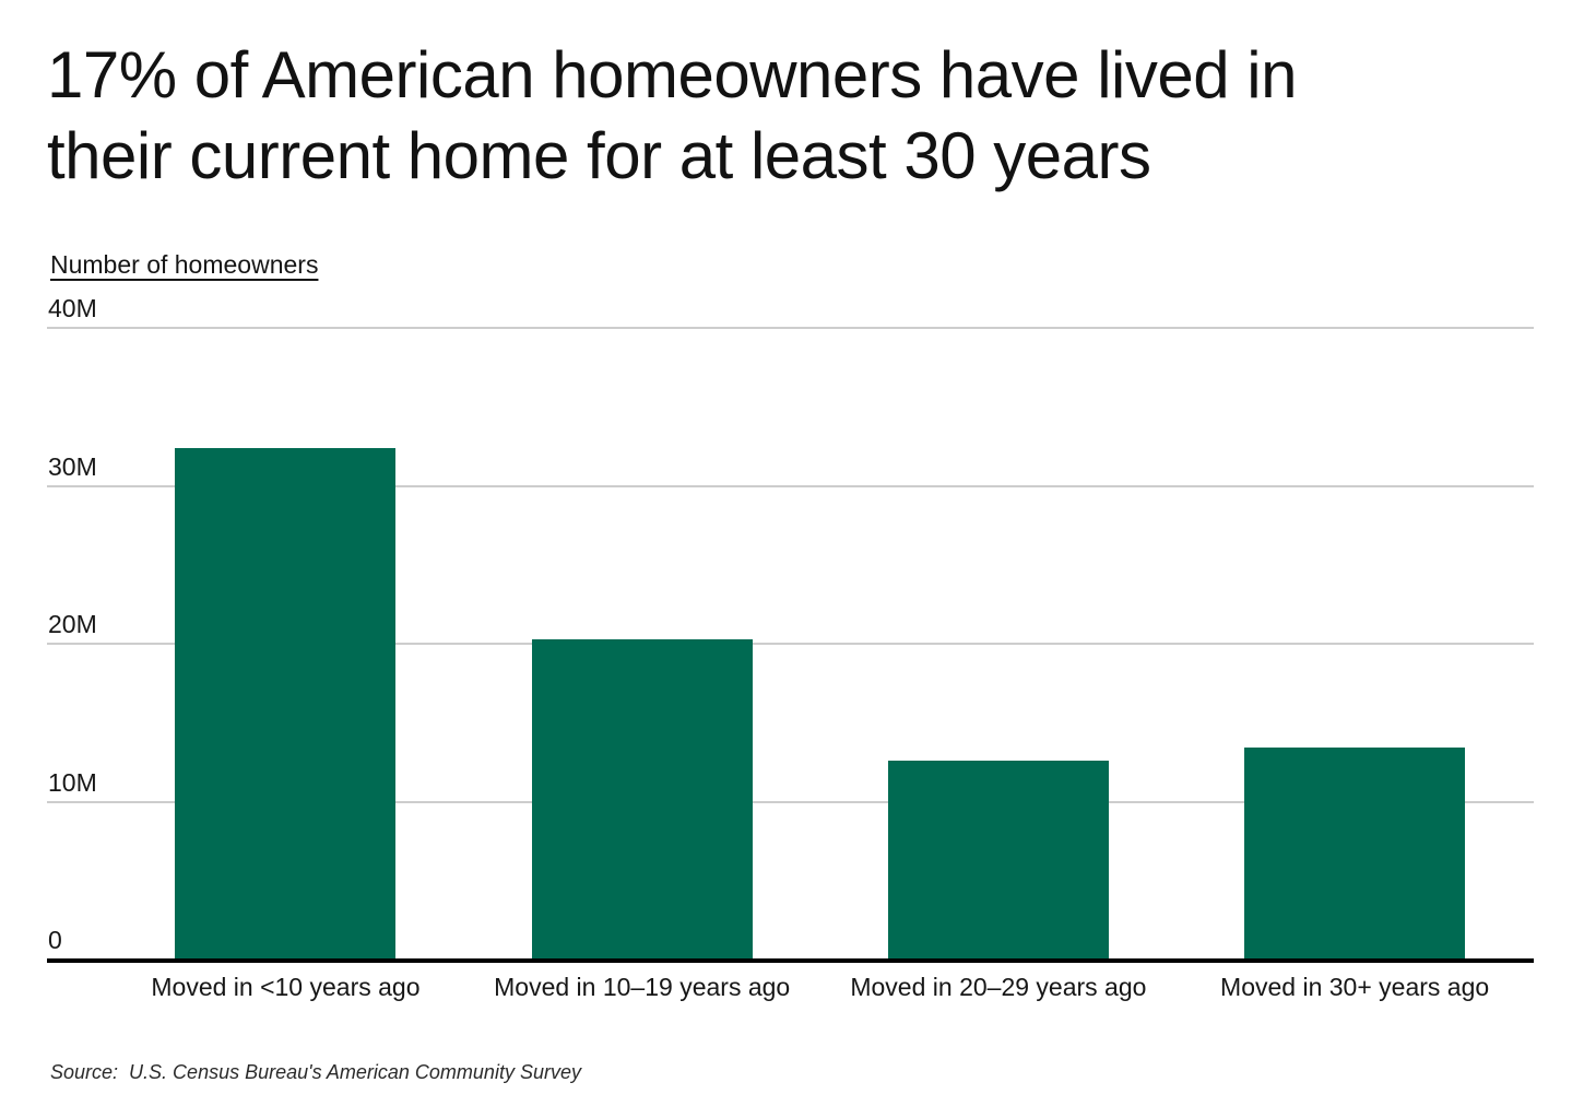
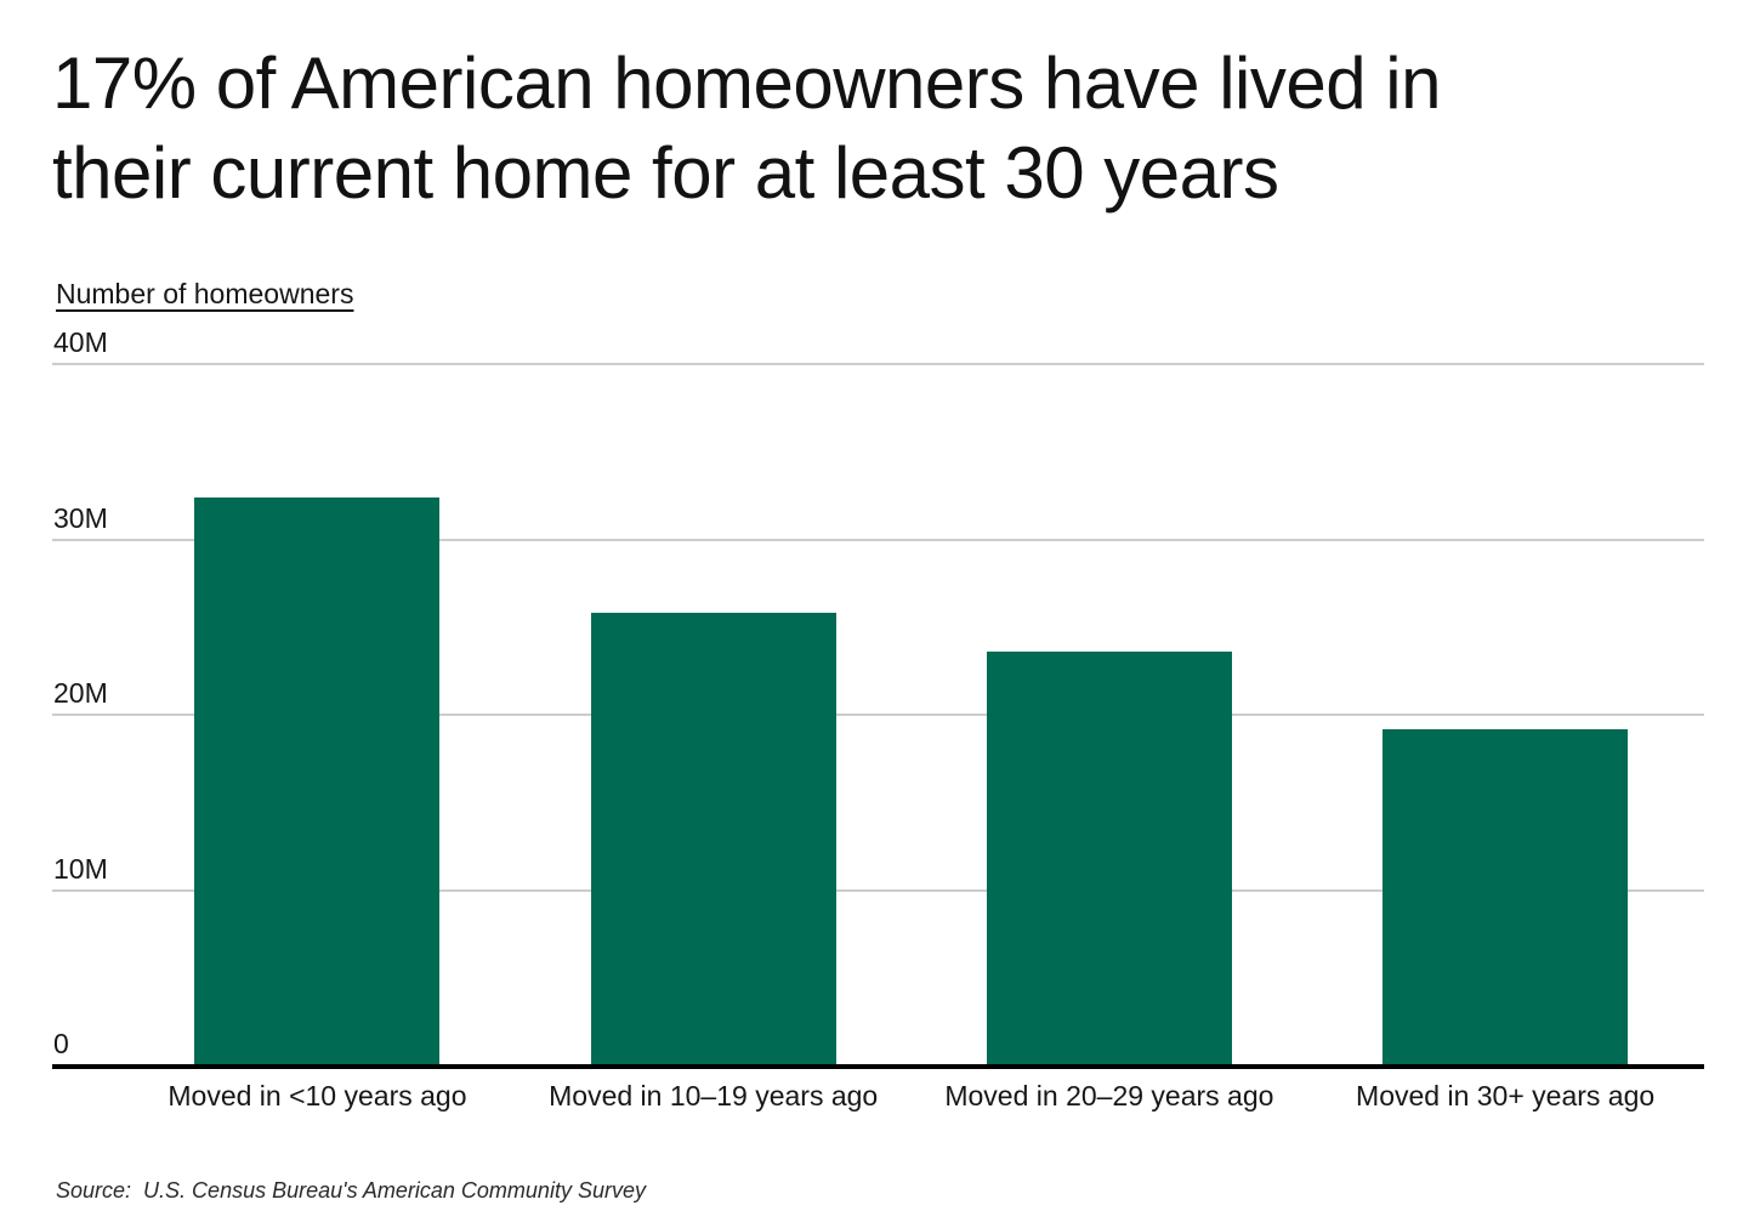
Moved in 10–19 years ago: 20.3M -> 25.8M
Moved in 20–29 years ago: 12.6M -> 23.6M
Moved in 30+ years ago: 13.4M -> 19.2M
